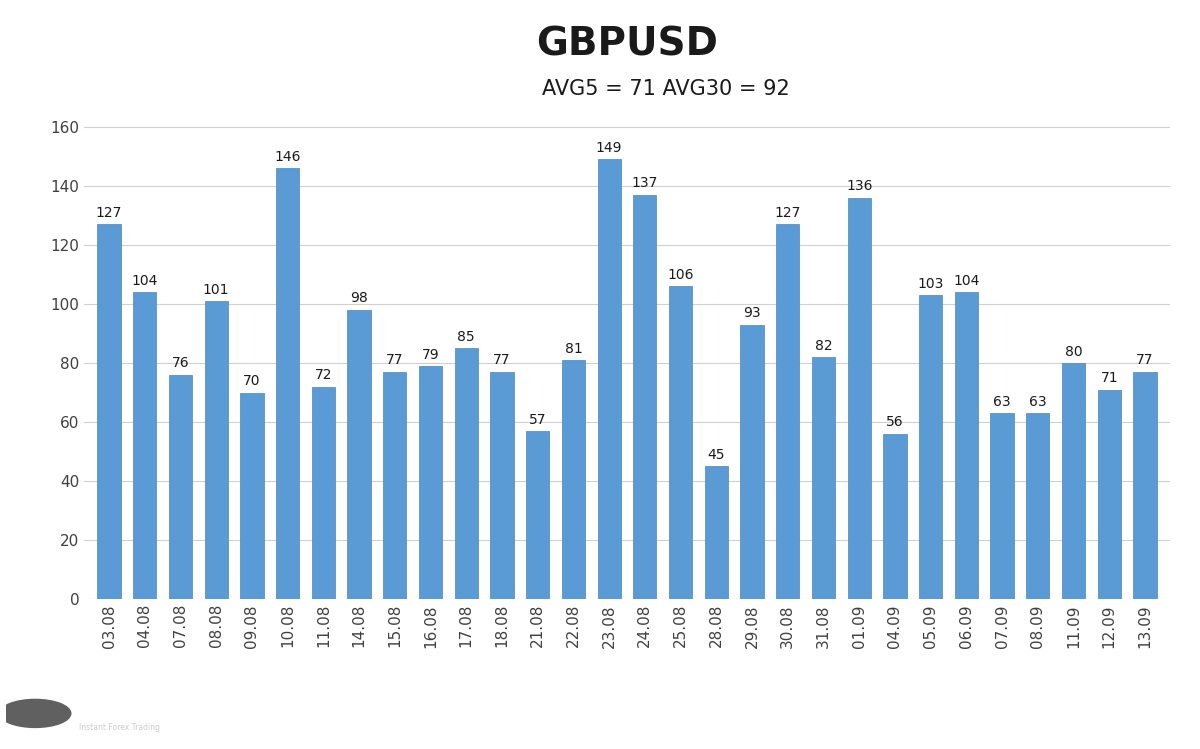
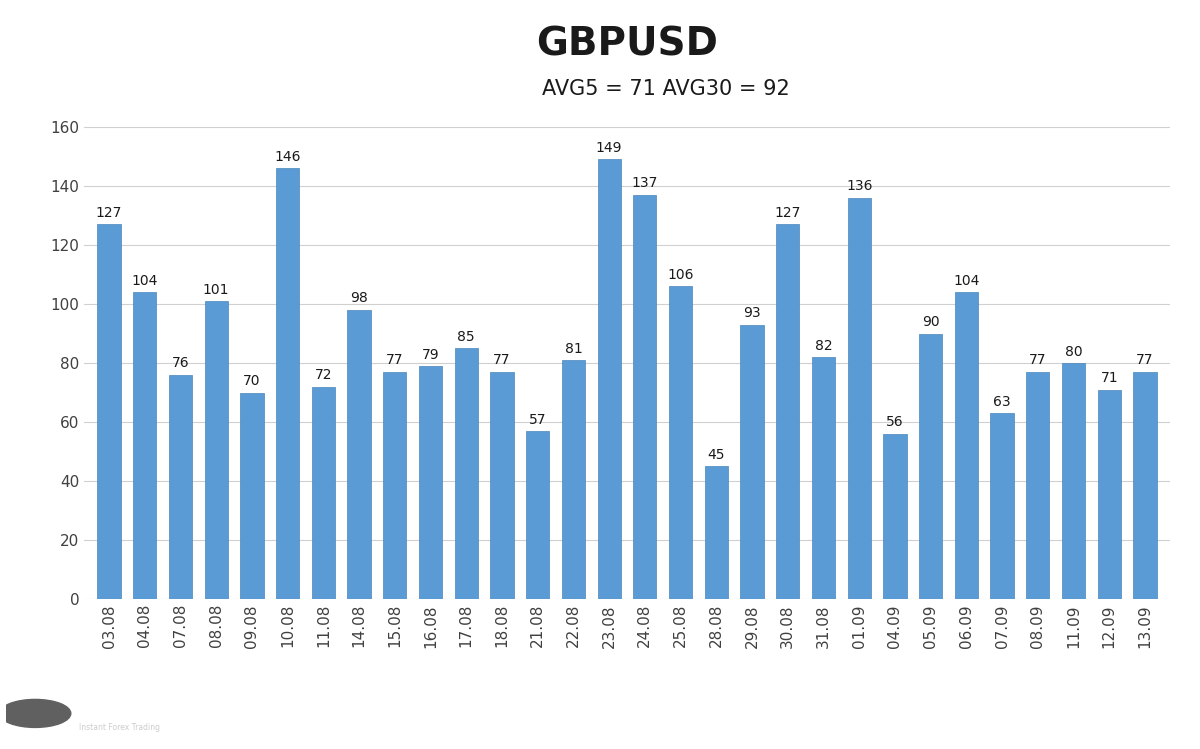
05.09: 103 -> 90
08.09: 63 -> 77
